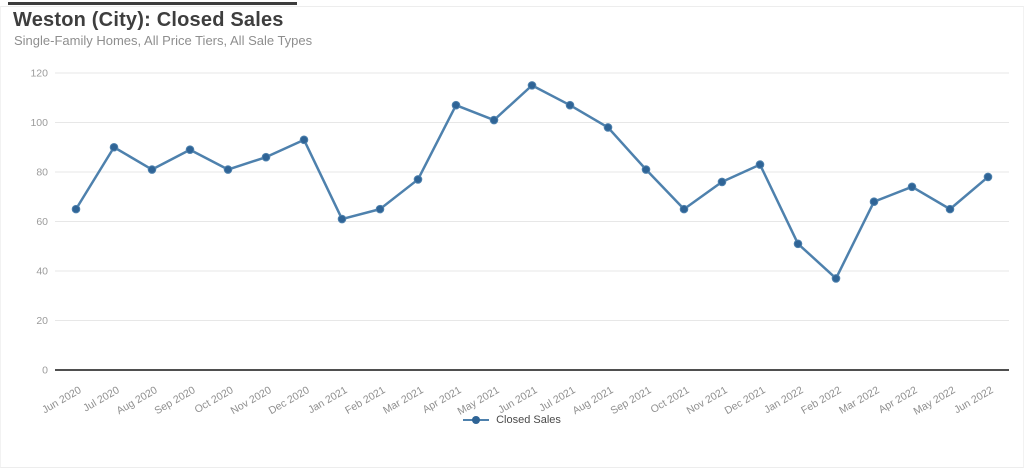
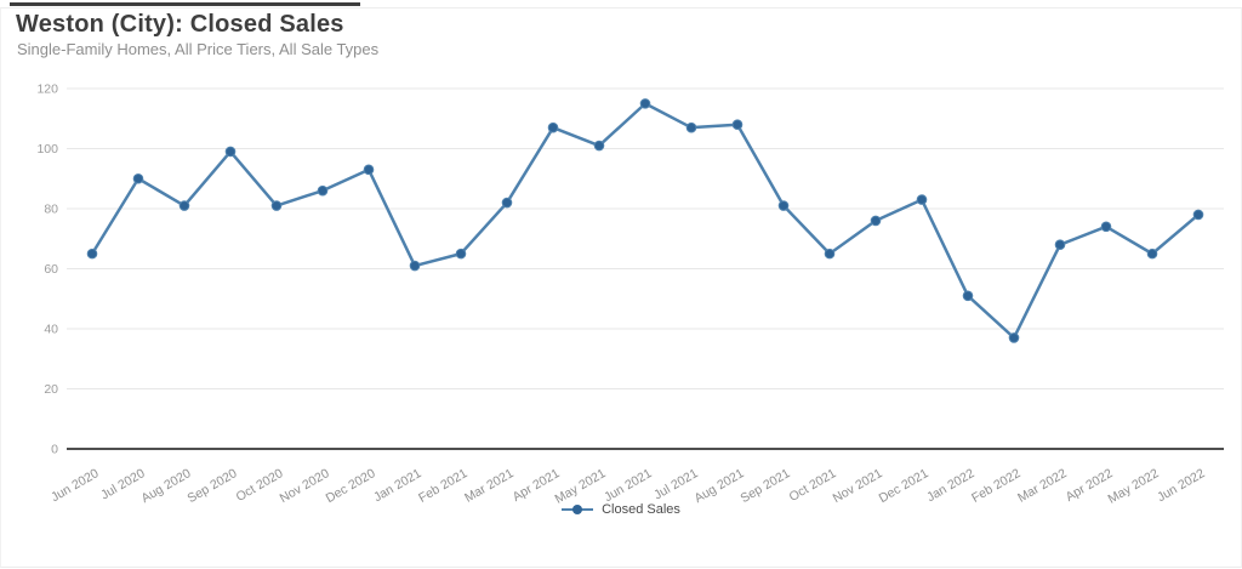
Sep 2020: 89 -> 99
Mar 2021: 77 -> 82
Aug 2021: 98 -> 108
